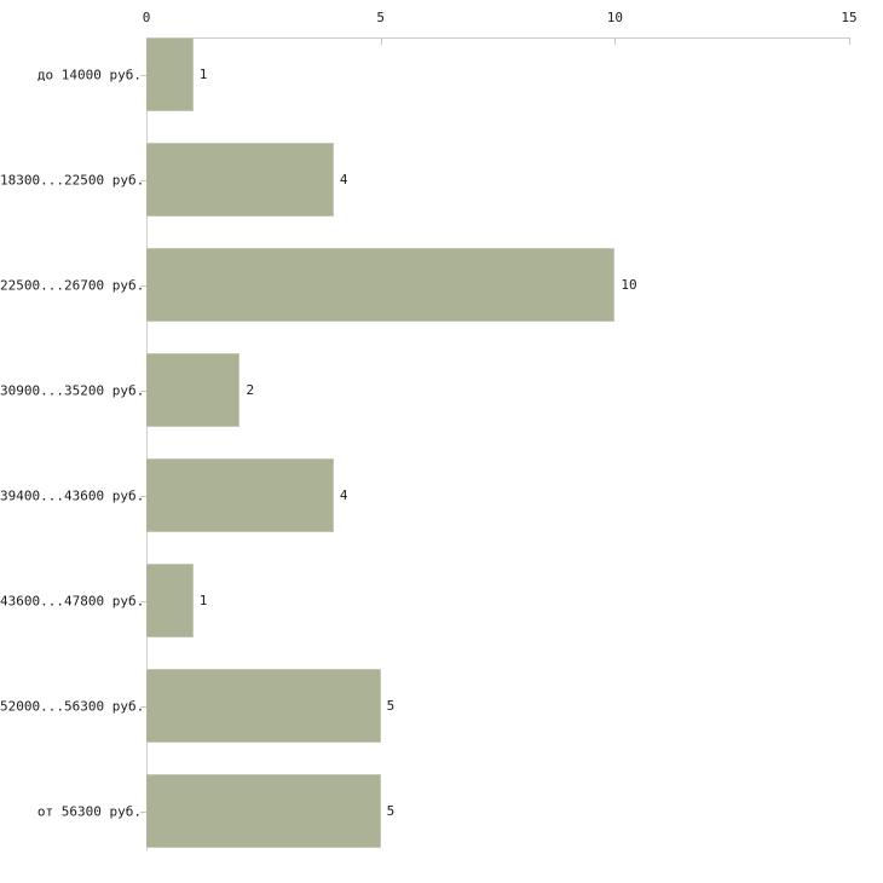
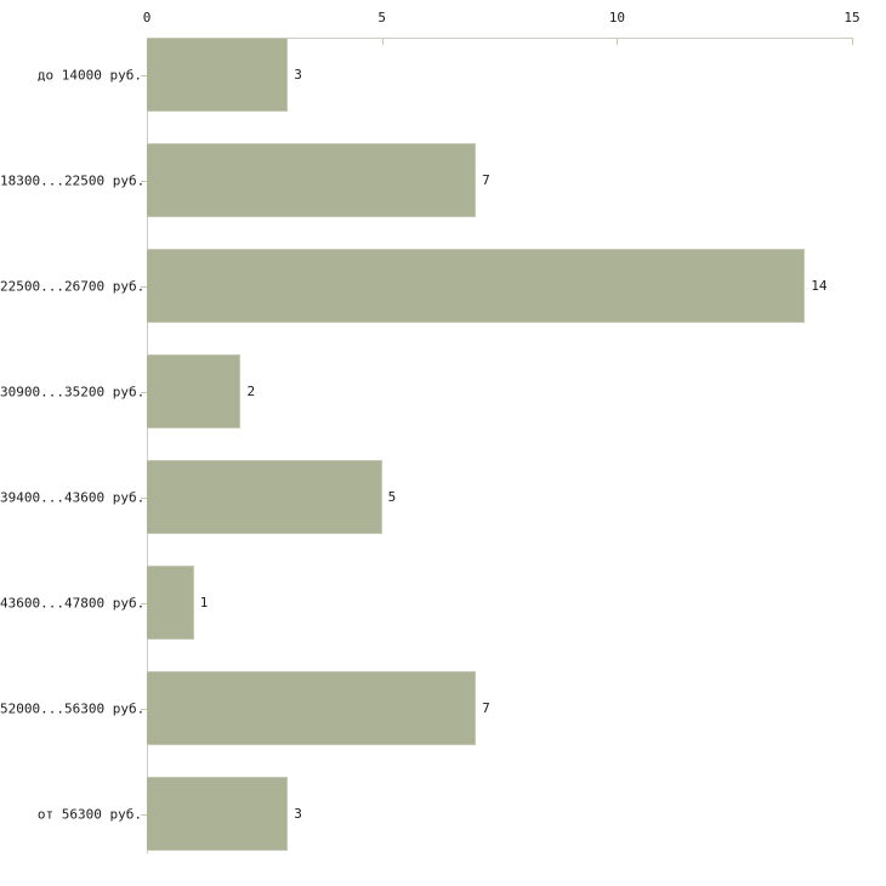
до 14000 руб.: 1 -> 3
18300...22500 руб.: 4 -> 7
22500...26700 руб.: 10 -> 14
39400...43600 руб.: 4 -> 5
52000...56300 руб.: 5 -> 7
от 56300 руб.: 5 -> 3
